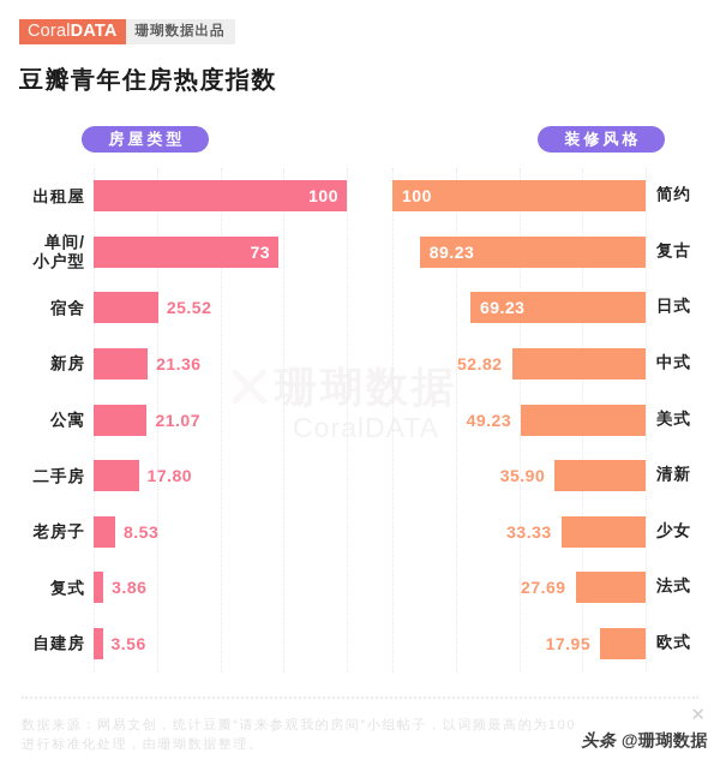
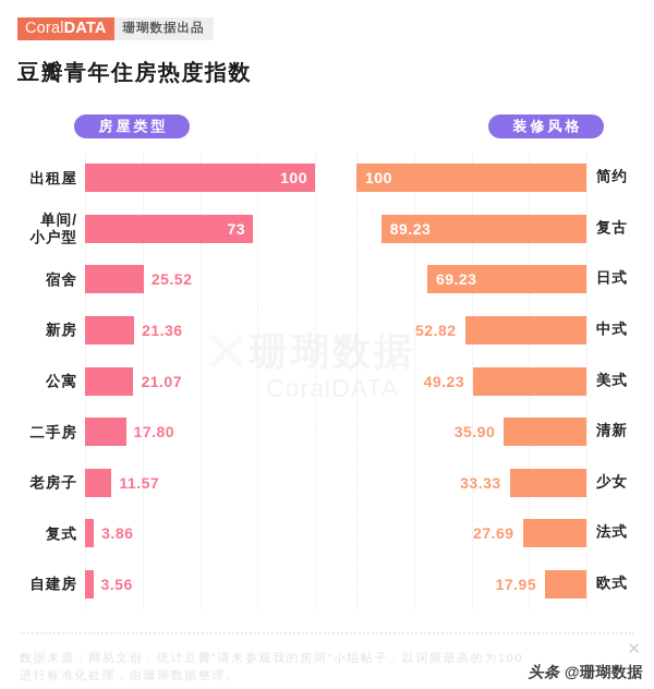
房屋类型/老房子: 8.53 -> 11.57
